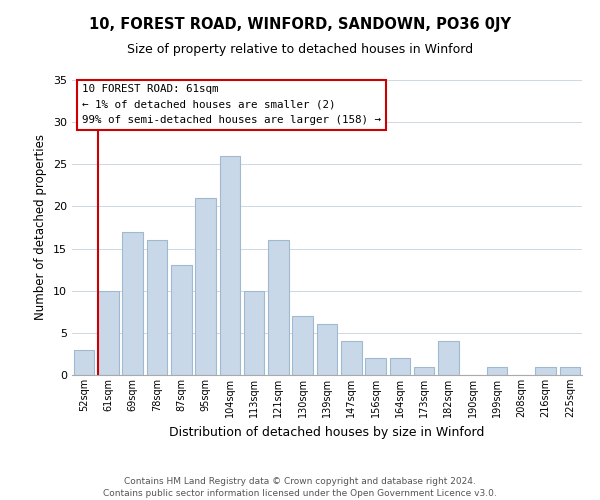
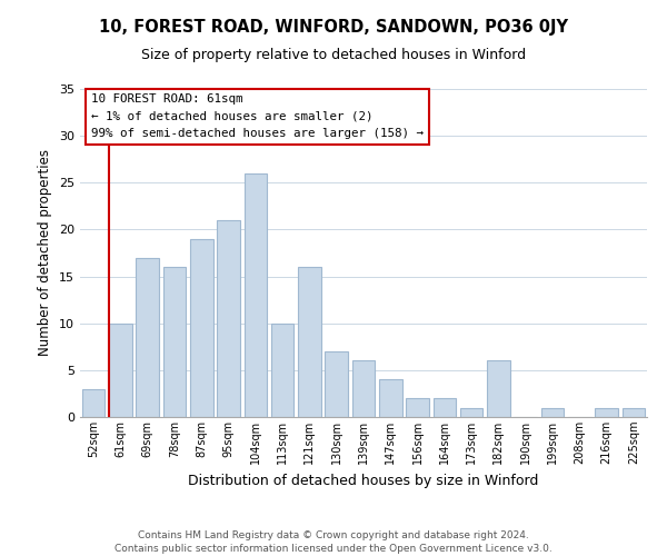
87sqm: 13 -> 19
182sqm: 4 -> 6
